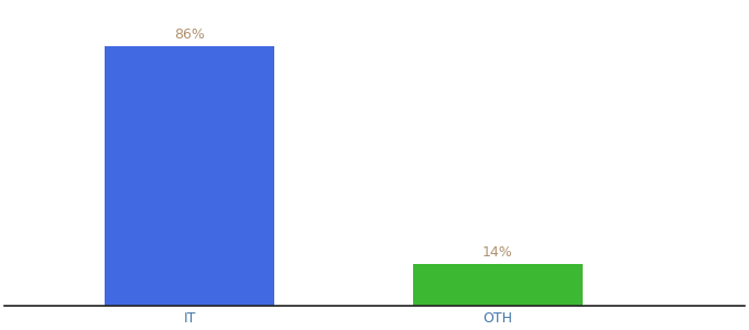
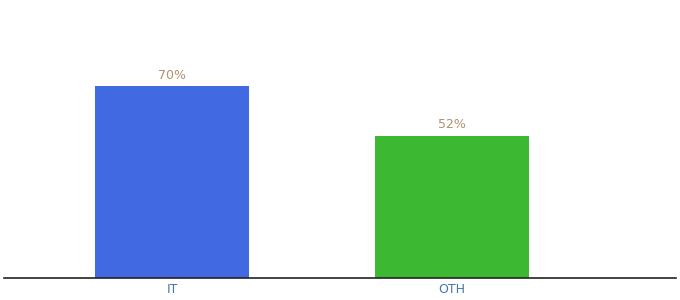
IT: 86% -> 70%
OTH: 14% -> 52%
